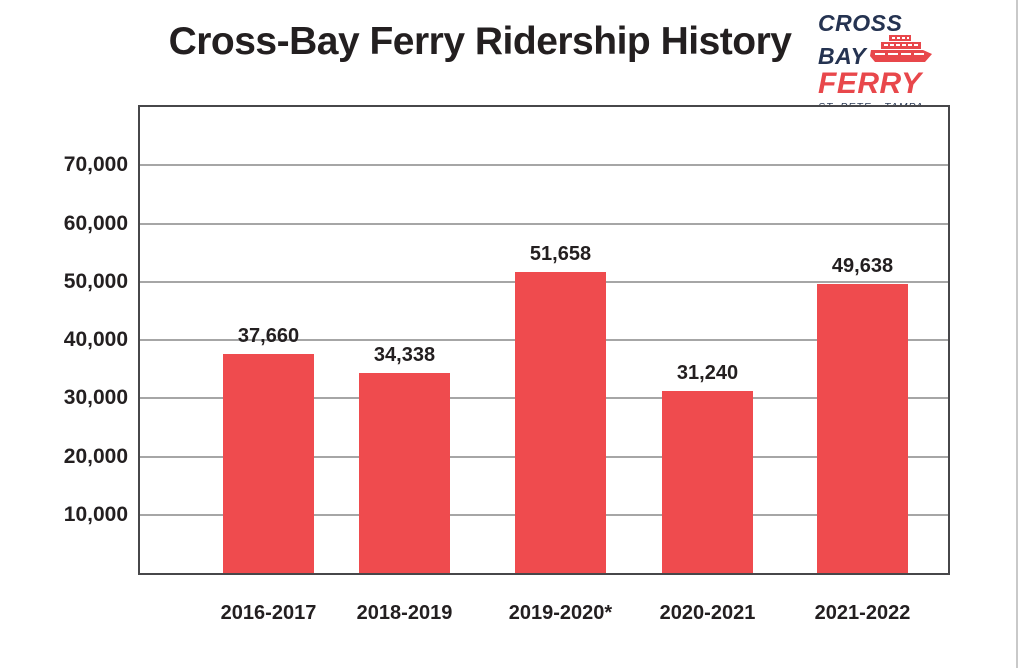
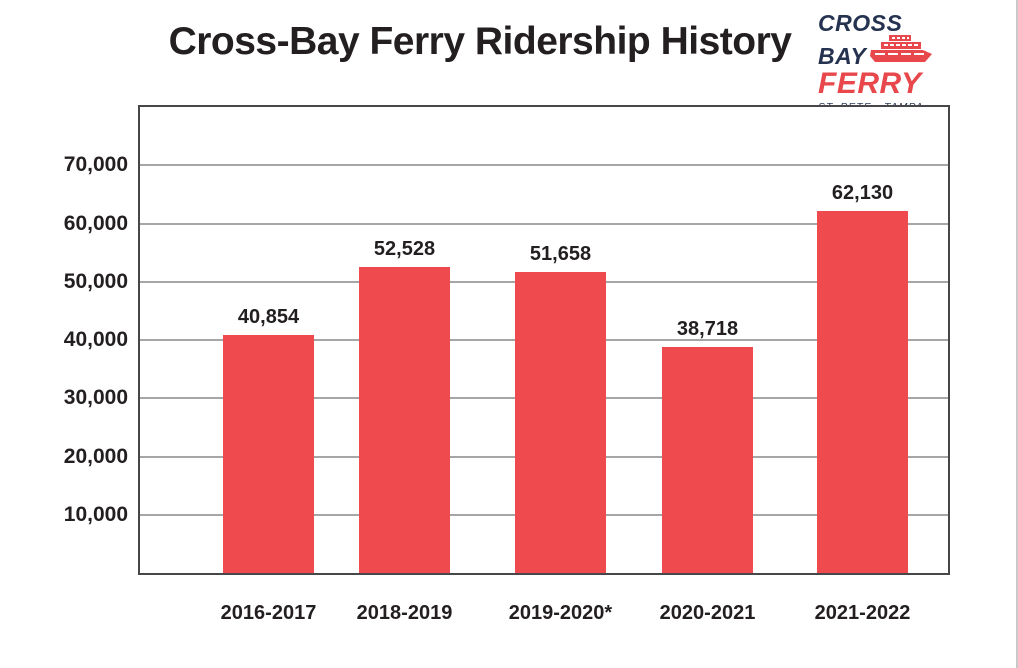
2016-2017: 37,660 -> 40,854
2018-2019: 34,338 -> 52,528
2020-2021: 31,240 -> 38,718
2021-2022: 49,638 -> 62,130
